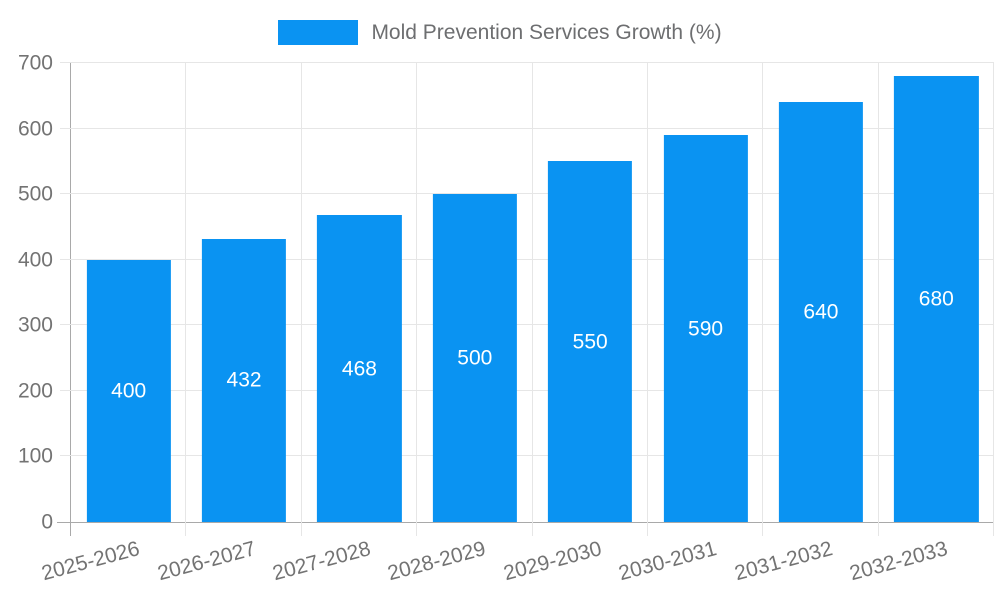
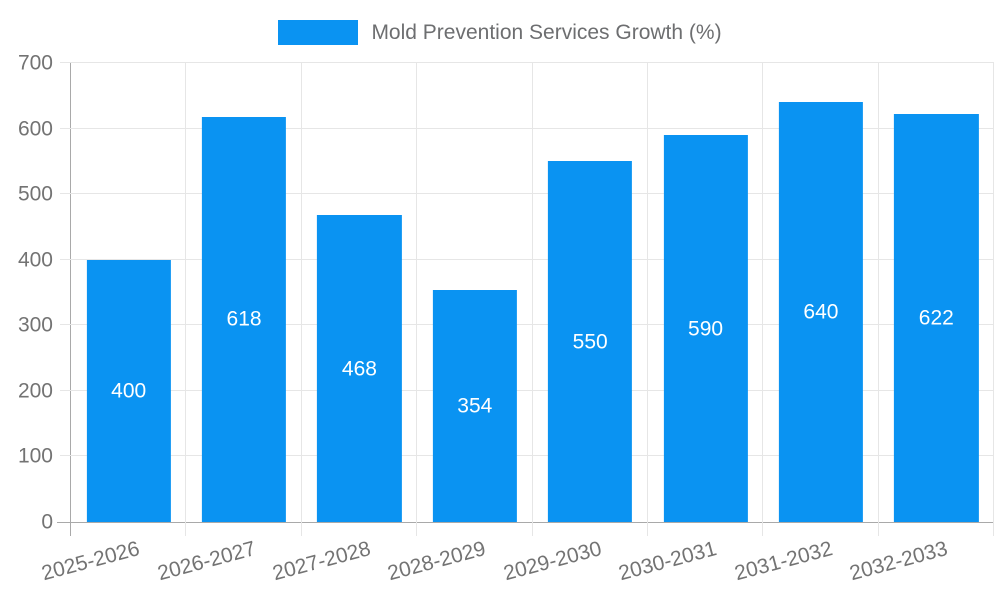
2026-2027: 432 -> 618
2028-2029: 500 -> 354
2032-2033: 680 -> 622
